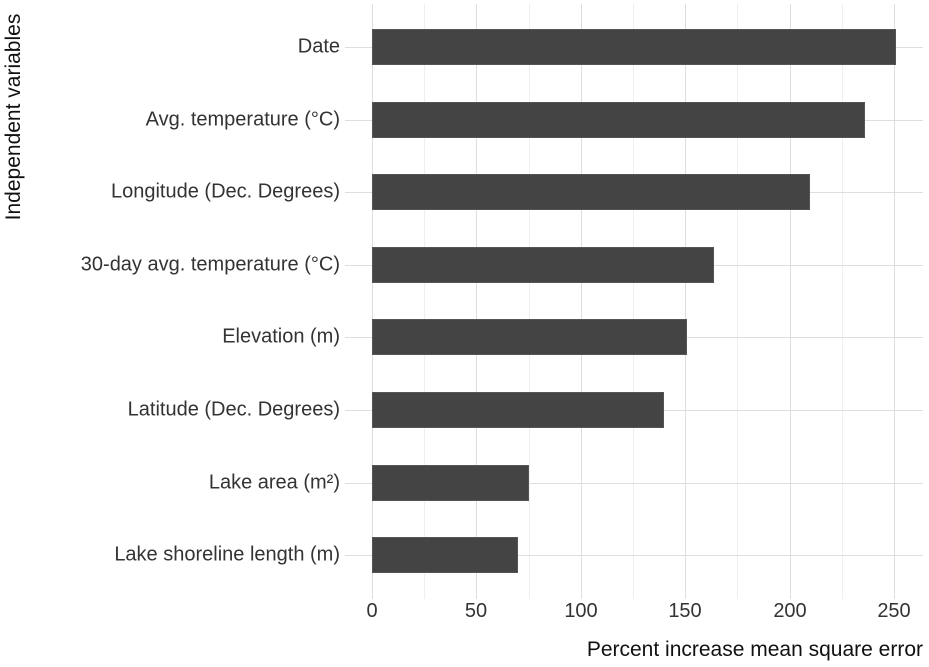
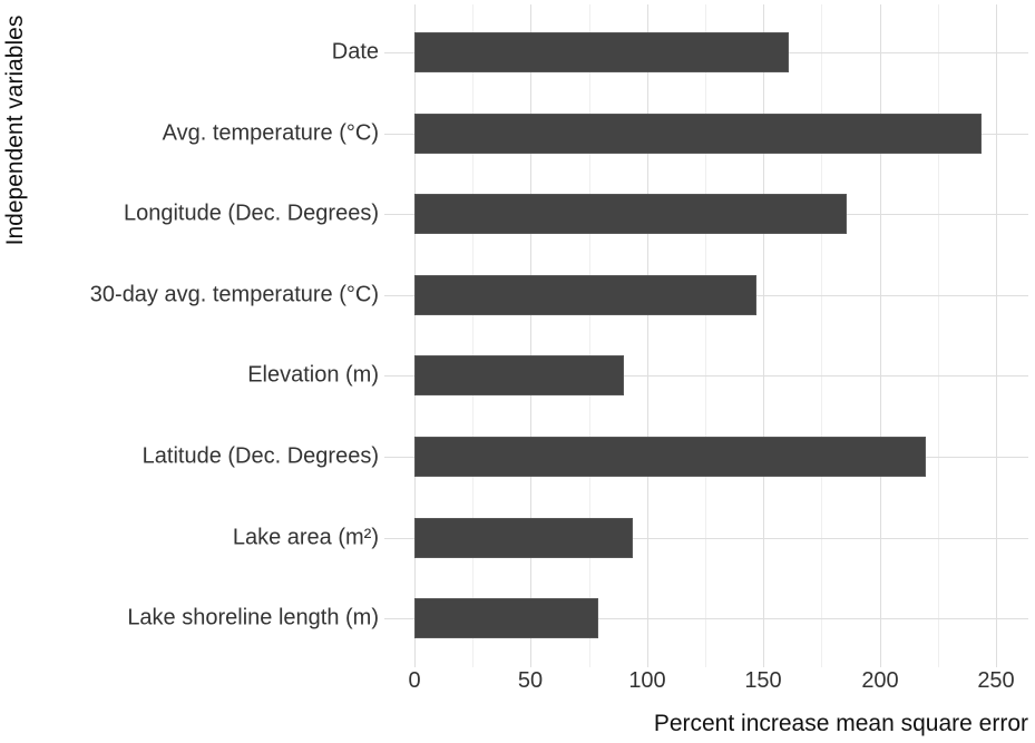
Date: 251 -> 161
Avg. temperature (°C): 236 -> 244
Longitude (Dec. Degrees): 210 -> 186
30-day avg. temperature (°C): 164 -> 147
Elevation (m): 151 -> 90
Latitude (Dec. Degrees): 140 -> 220
Lake area (m²): 75 -> 94
Lake shoreline length (m): 70 -> 79
